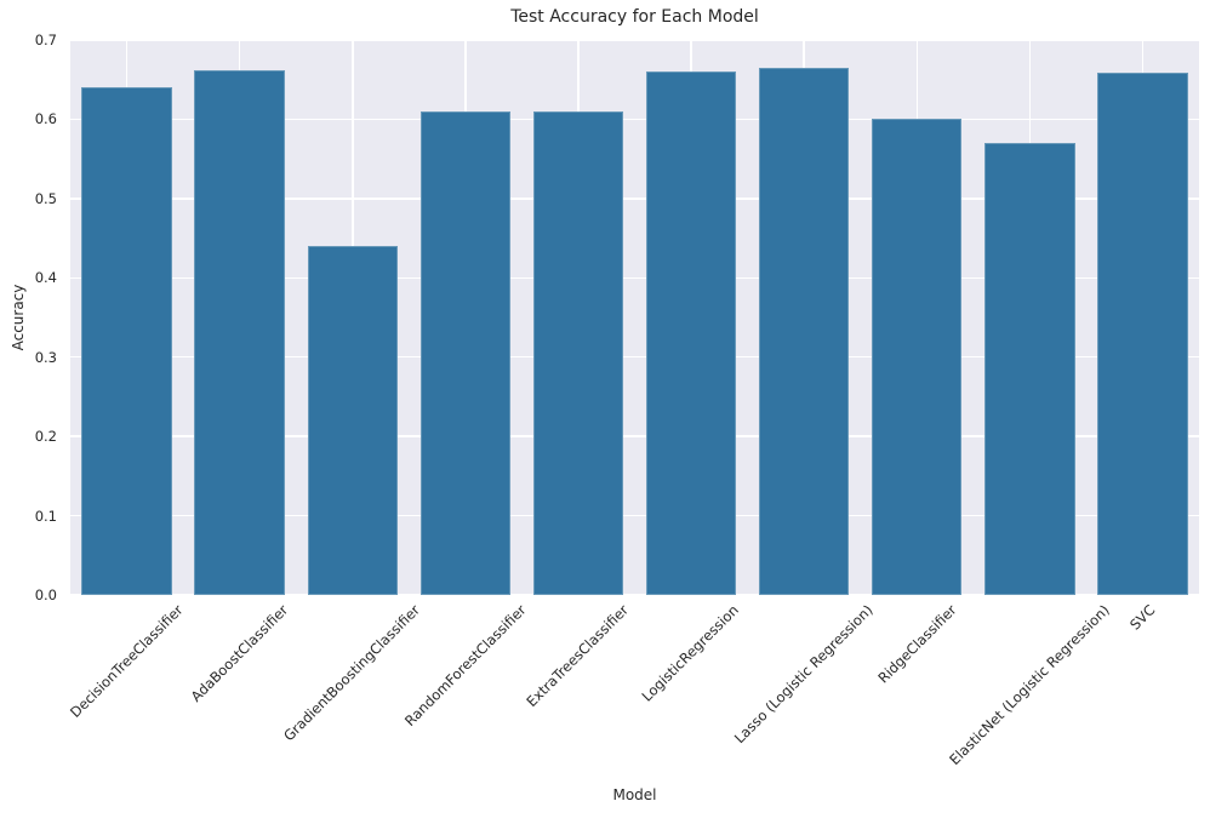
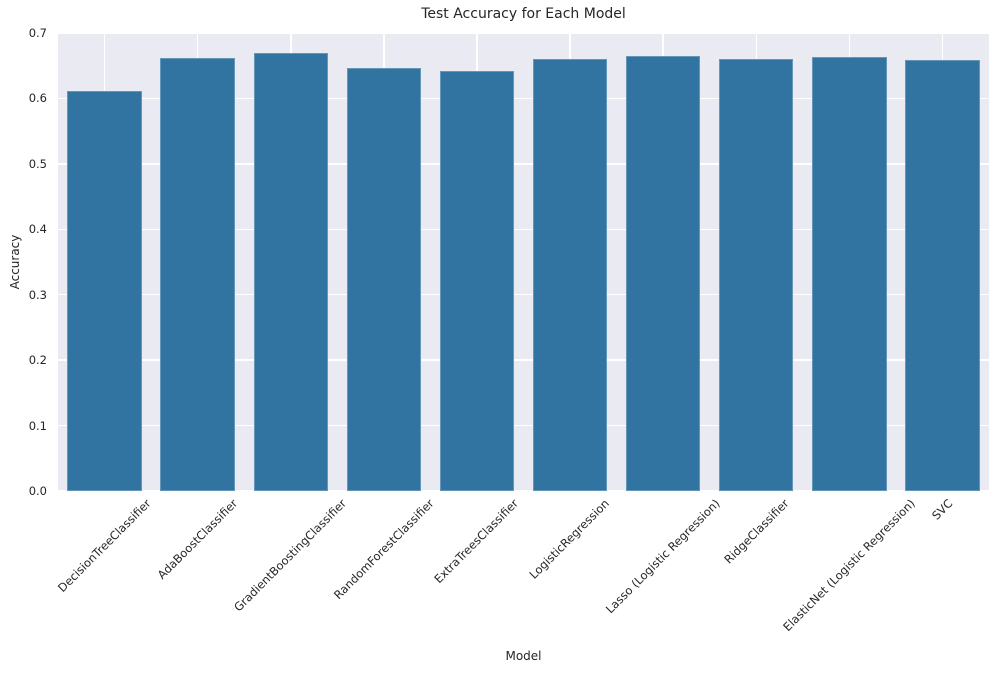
DecisionTreeClassifier: 0.64 -> 0.61
GradientBoostingClassifier: 0.44 -> 0.67
RandomForestClassifier: 0.61 -> 0.65
ExtraTreesClassifier: 0.61 -> 0.64
RidgeClassifier: 0.60 -> 0.66
ElasticNet (Logistic Regression): 0.57 -> 0.66
